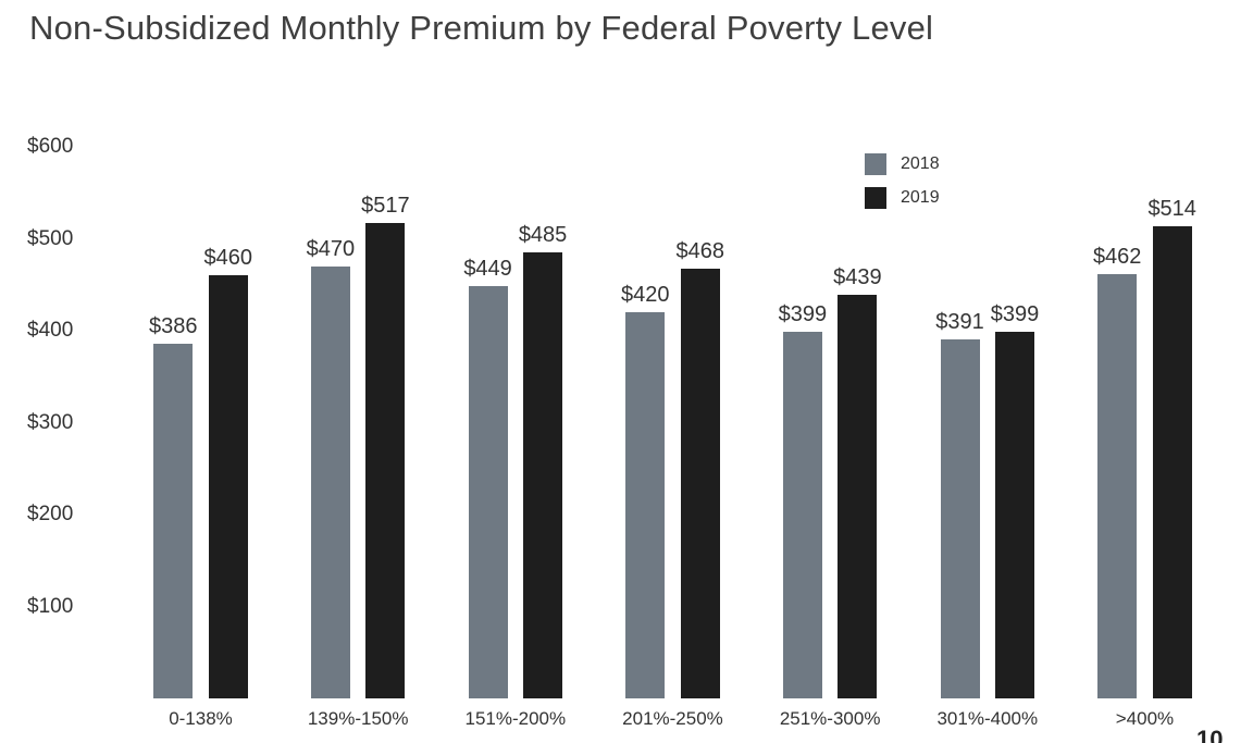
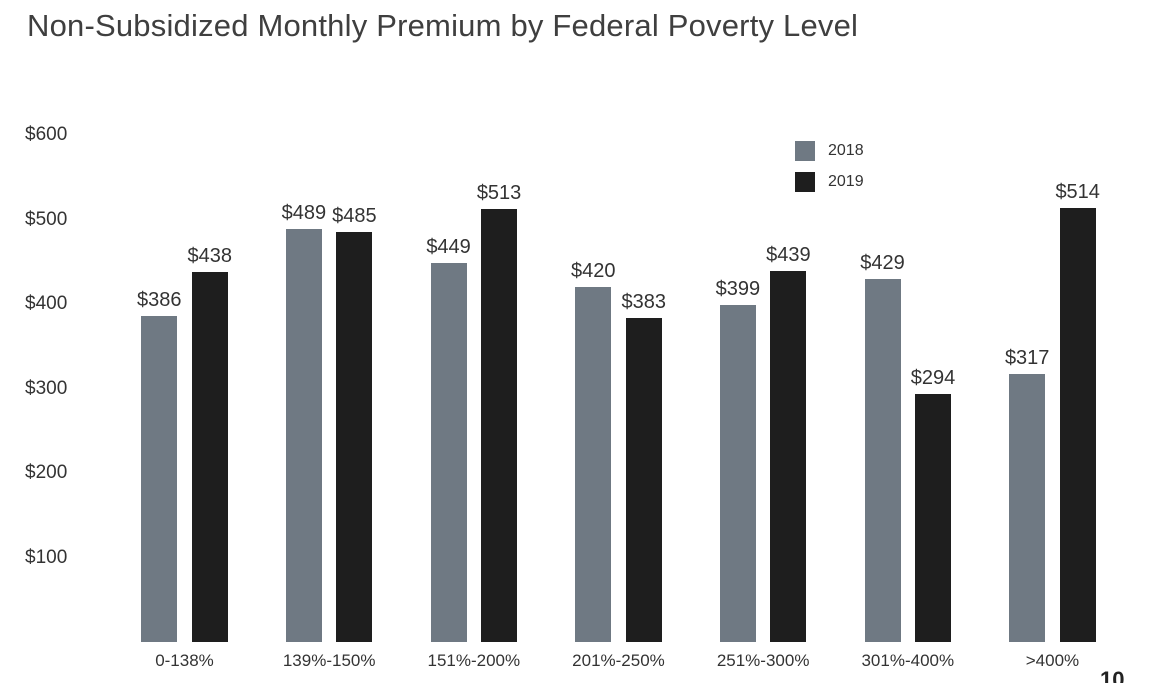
2019/0-138%: $460 -> $438
2018/139%-150%: $470 -> $489
2019/139%-150%: $517 -> $485
2019/151%-200%: $485 -> $513
2019/201%-250%: $468 -> $383
2018/301%-400%: $391 -> $429
2019/301%-400%: $399 -> $294
2018/>400%: $462 -> $317
